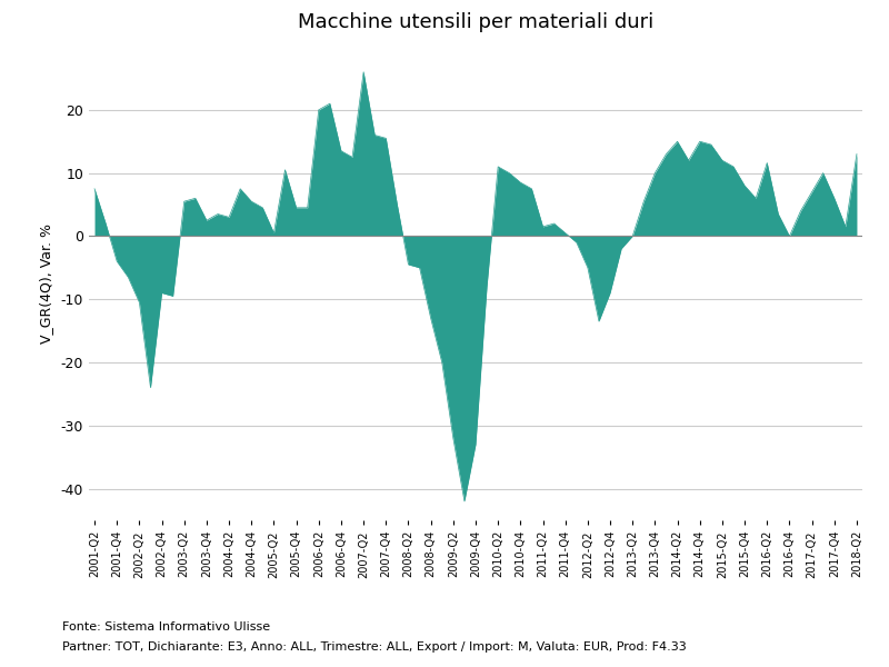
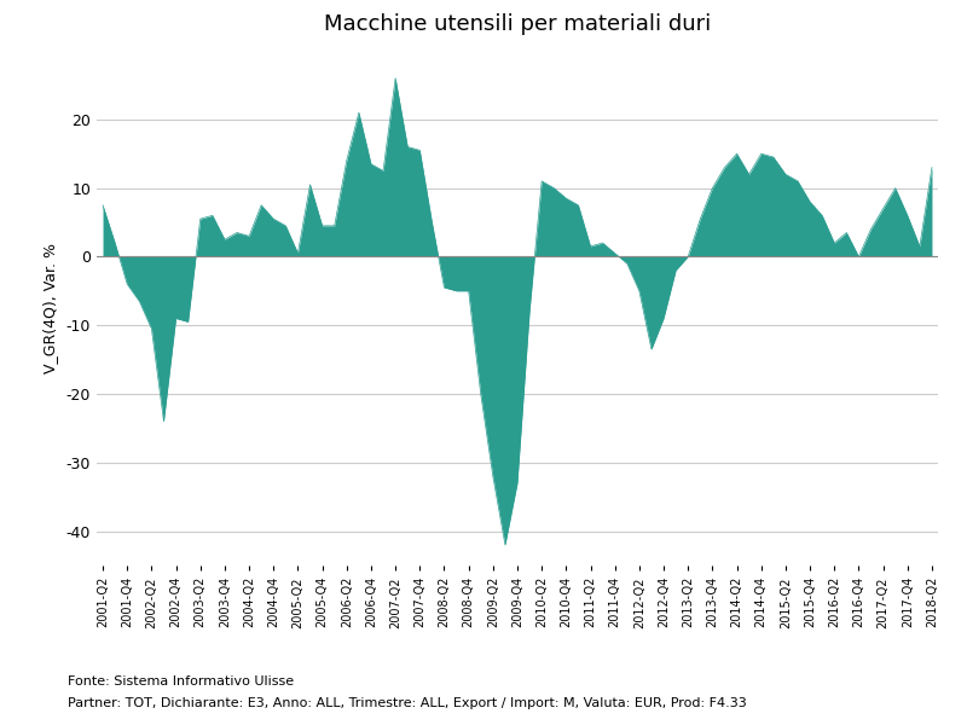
2006-Q2: 20.0 -> 14.0
2008-Q4: -13.0 -> -5.0
2016-Q2: 11.6 -> 2.0
